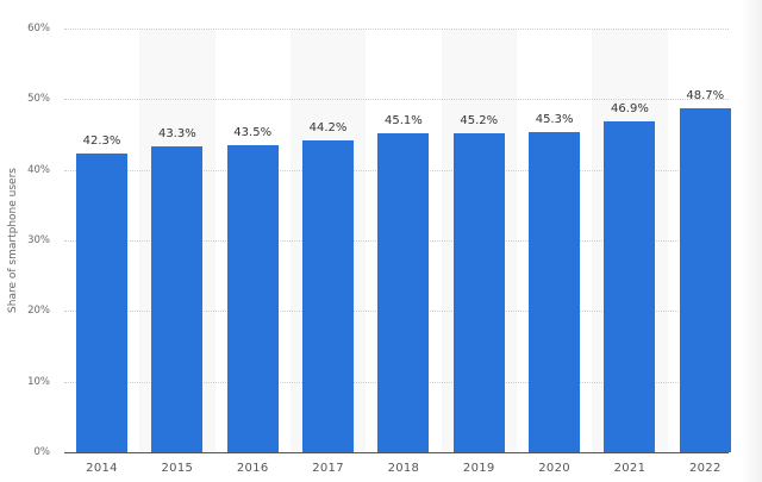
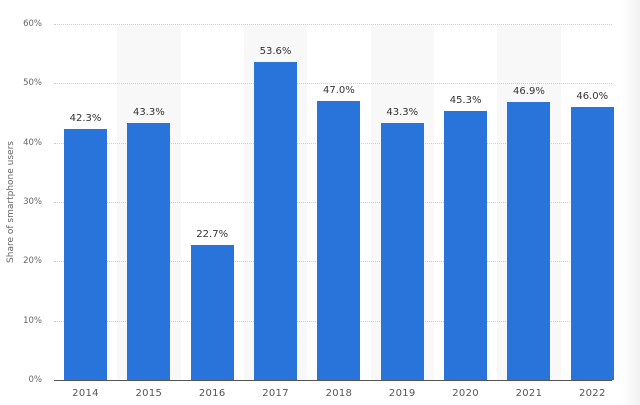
2016: 43.5% -> 22.7%
2017: 44.2% -> 53.6%
2018: 45.1% -> 47.0%
2019: 45.2% -> 43.3%
2022: 48.7% -> 46.0%
